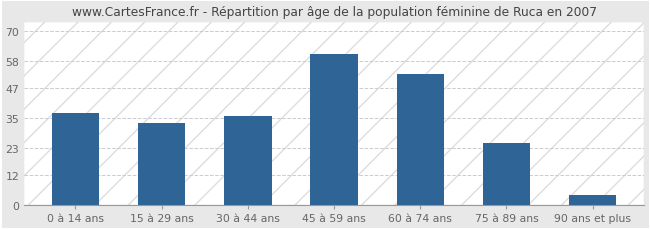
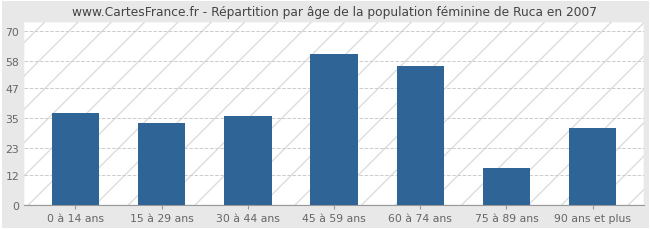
60 à 74 ans: 53 -> 56
75 à 89 ans: 25 -> 15
90 ans et plus: 4 -> 31
